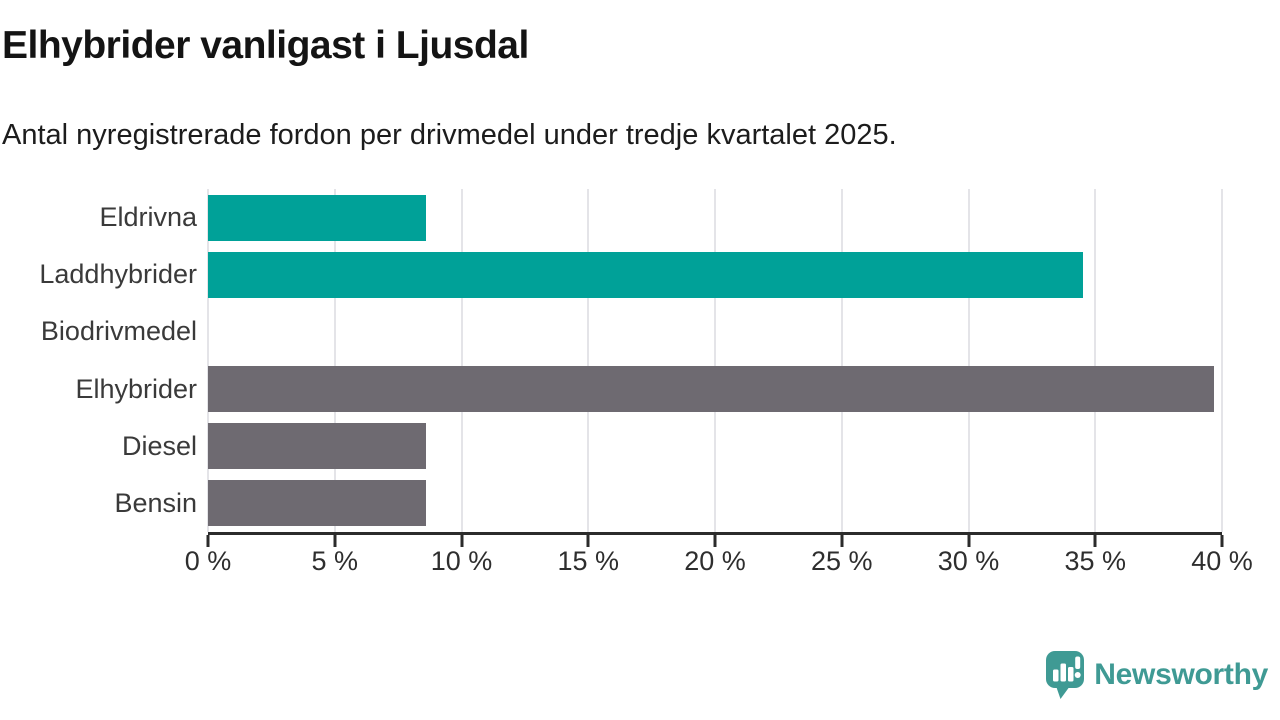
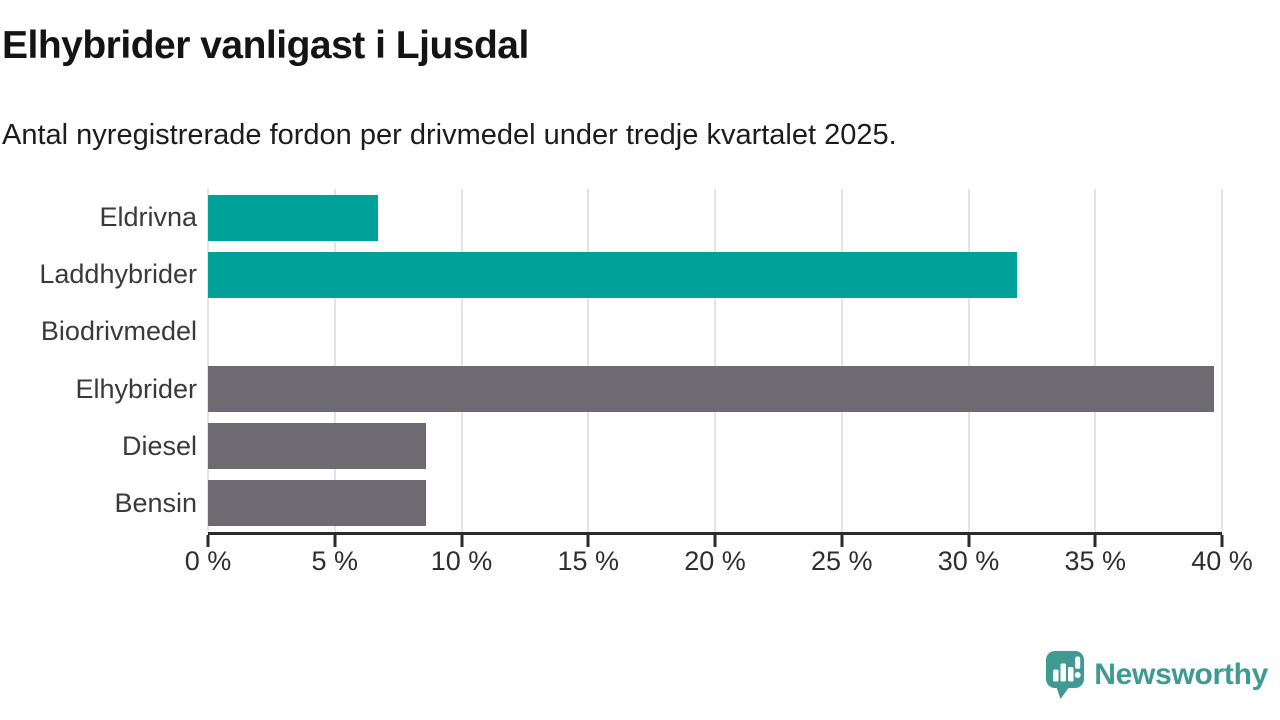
Eldrivna: 8.6% -> 6.7%
Laddhybrider: 34.5% -> 31.9%
